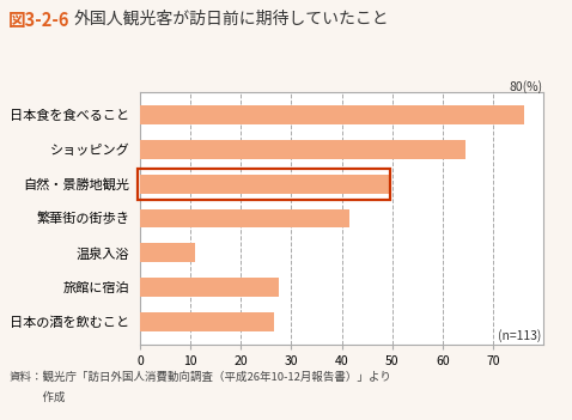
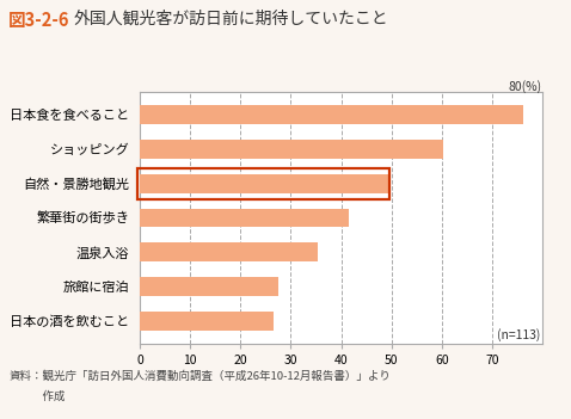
ショッピング: 64.5 -> 60.2
温泉入浴: 11.0 -> 35.4
